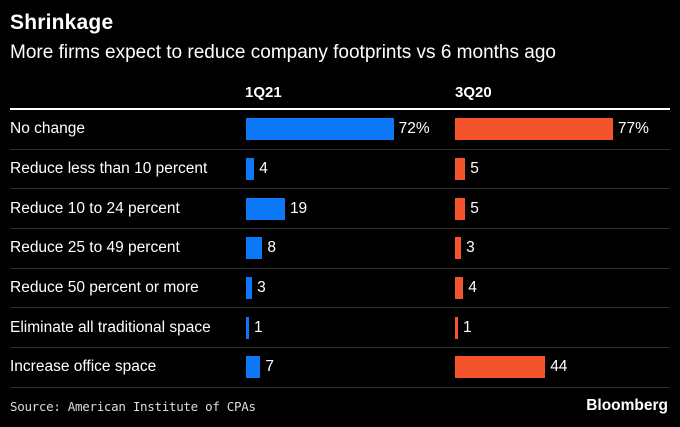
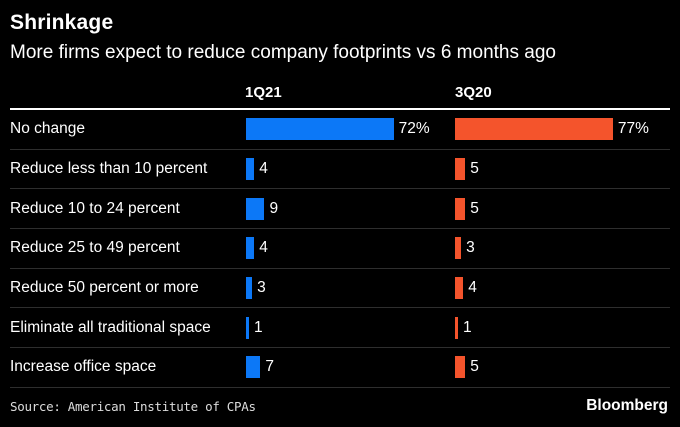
1Q21/Reduce 10 to 24 percent: 19 -> 9
1Q21/Reduce 25 to 49 percent: 8 -> 4
3Q20/Increase office space: 44 -> 5
